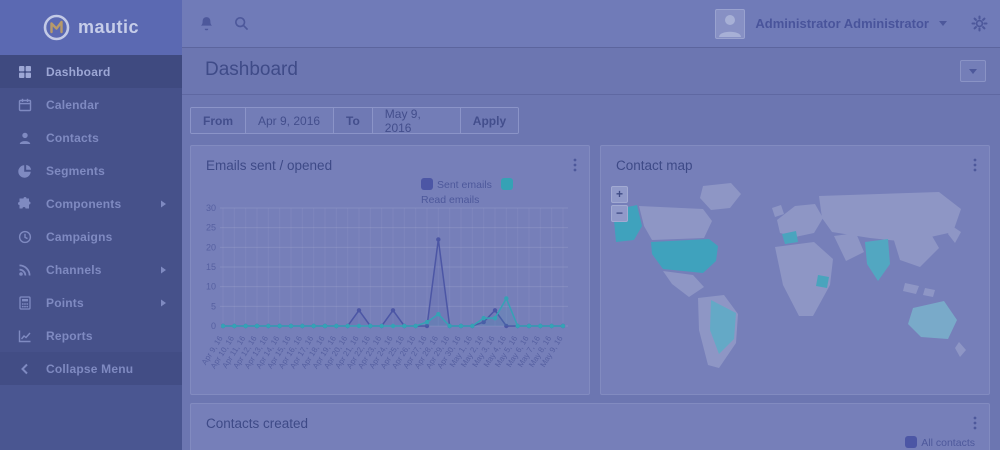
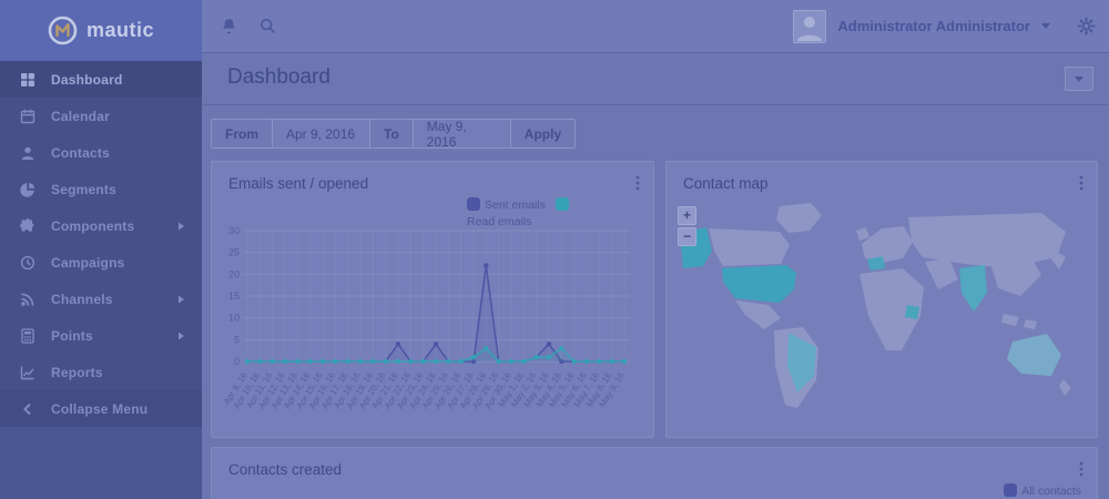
Read emails/May 2, 16: 2 -> 1
Read emails/May 3, 16: 2 -> 1
Read emails/May 4, 16: 7 -> 3
